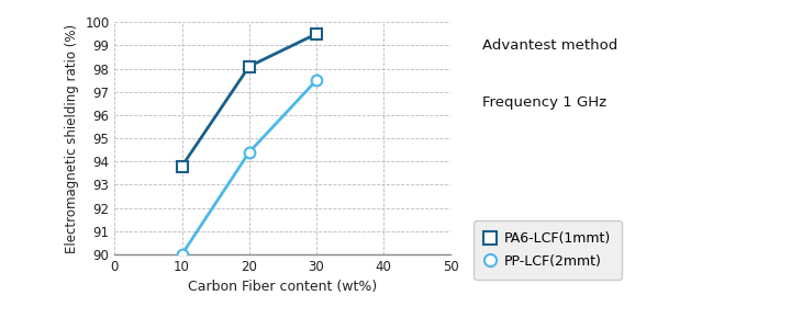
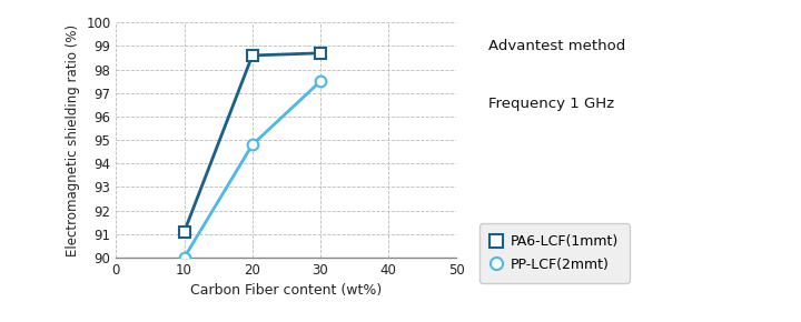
PA6-LCF(1mmt)/10: 93.8 -> 91.1
PA6-LCF(1mmt)/20: 98.1 -> 98.6
PP-LCF(2mmt)/20: 94.4 -> 94.8
PA6-LCF(1mmt)/30: 99.5 -> 98.7
